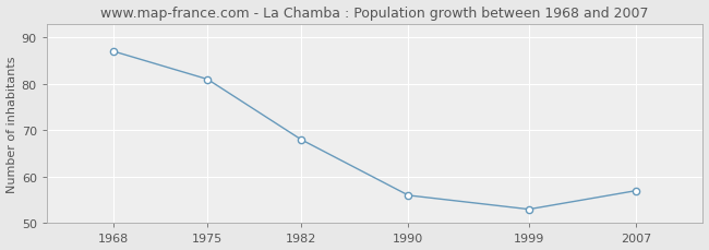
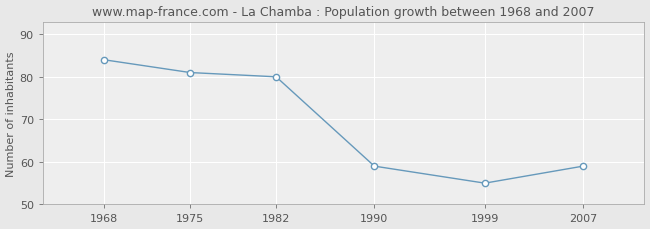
1968: 87 -> 84
1982: 68 -> 80
1990: 56 -> 59
1999: 53 -> 55
2007: 57 -> 59
